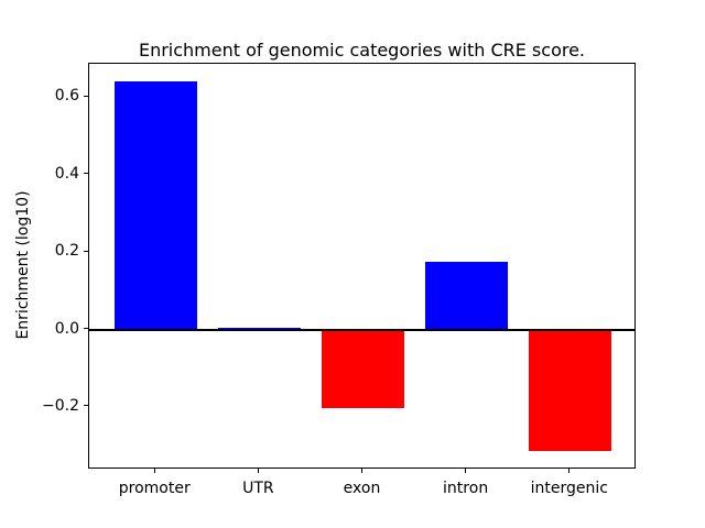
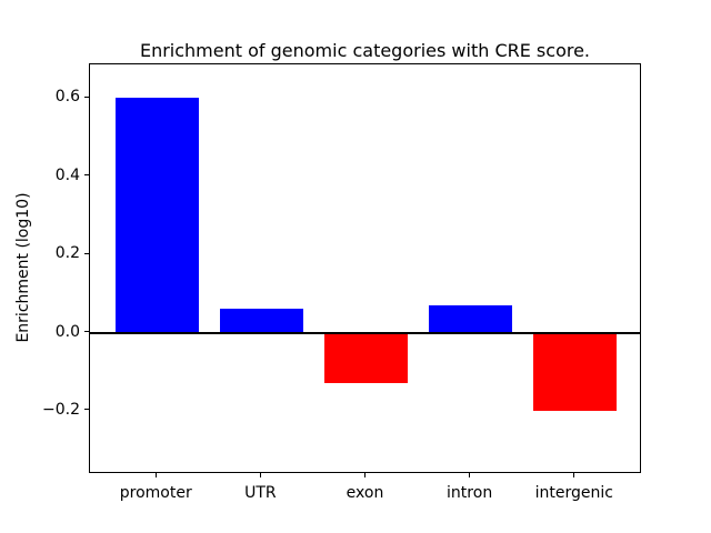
promoter: 0.64 -> 0.60
UTR: 0.01 -> 0.06
exon: -0.20 -> -0.13
intron: 0.17 -> 0.07
intergenic: -0.31 -> -0.20
